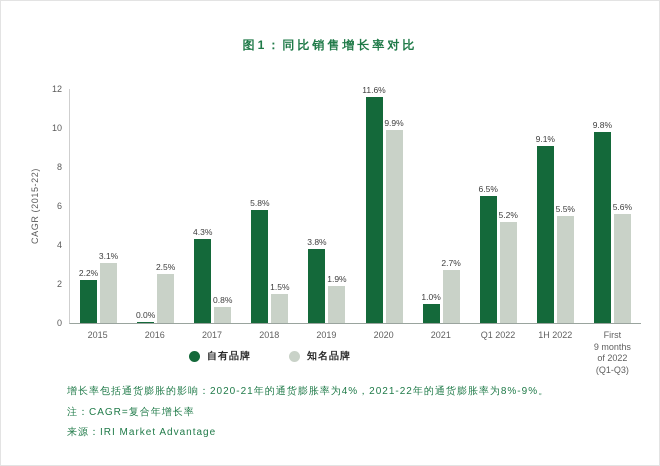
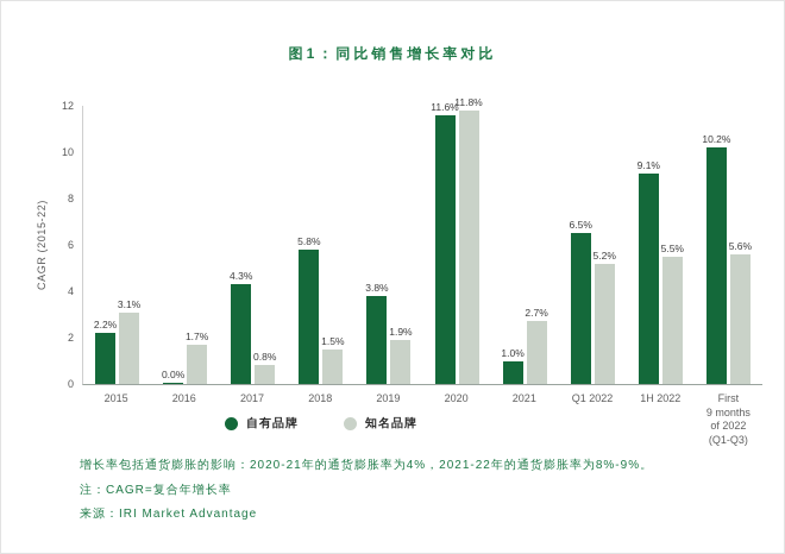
知名品牌/2016: 2.5% -> 1.7%
知名品牌/2020: 9.9% -> 11.8%
自有品牌/First 9 months of 2022 (Q1-Q3): 9.8% -> 10.2%
